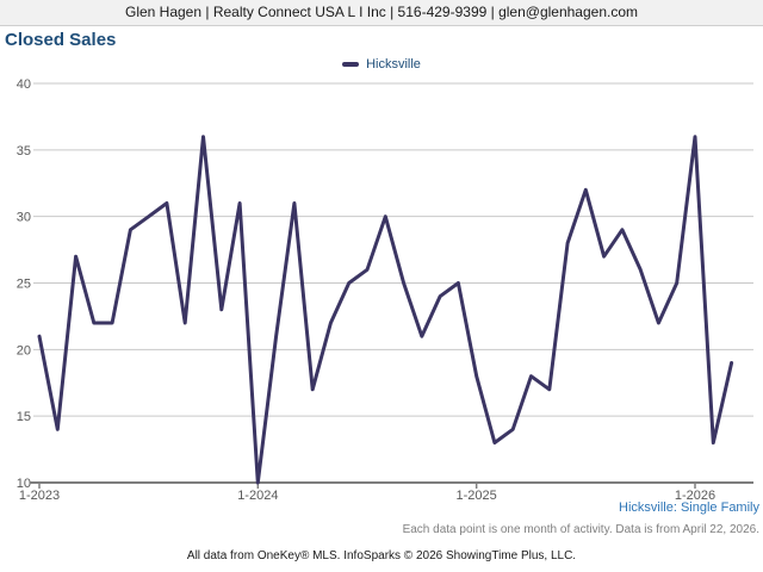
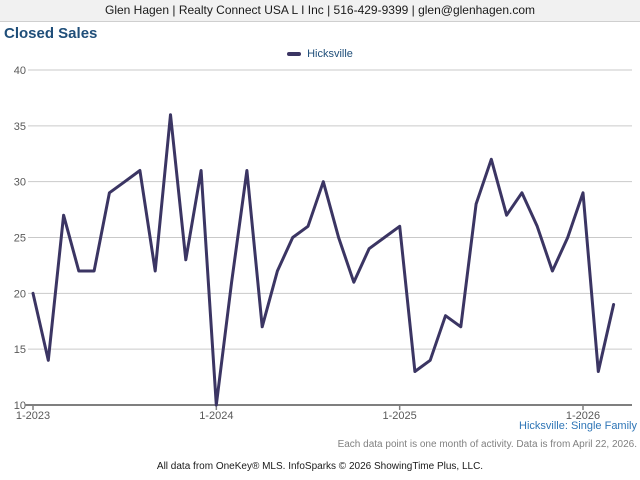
1-2023: 21 -> 20
1-2025: 18 -> 26
1-2026: 36 -> 29
